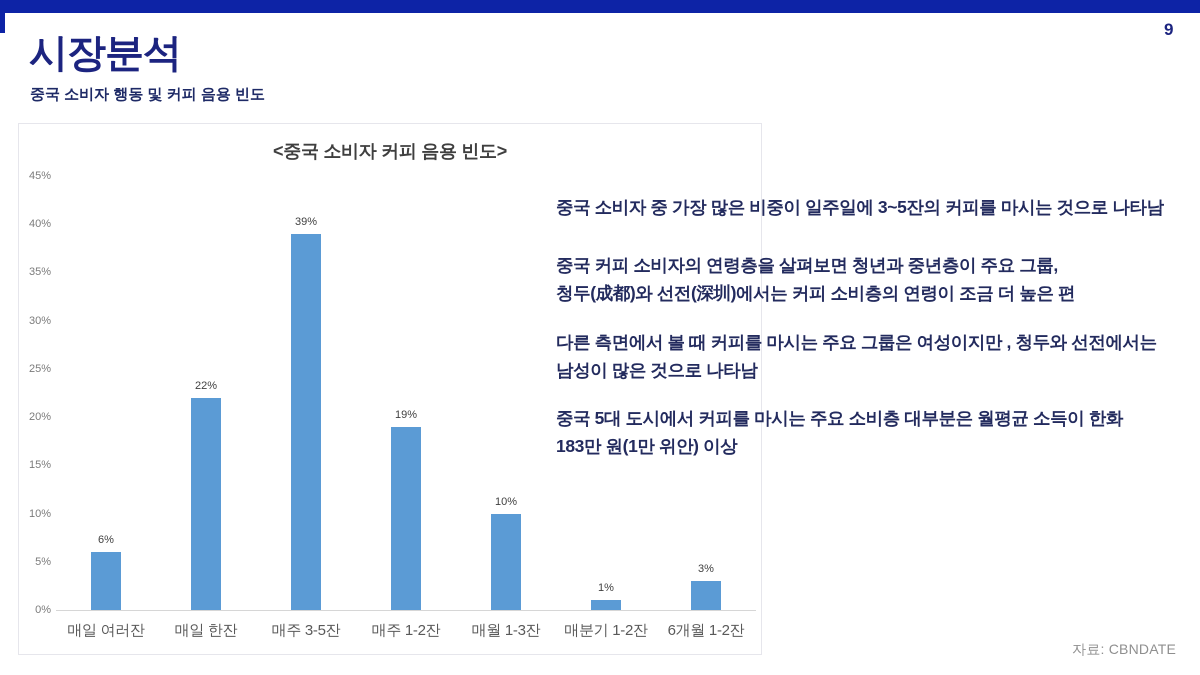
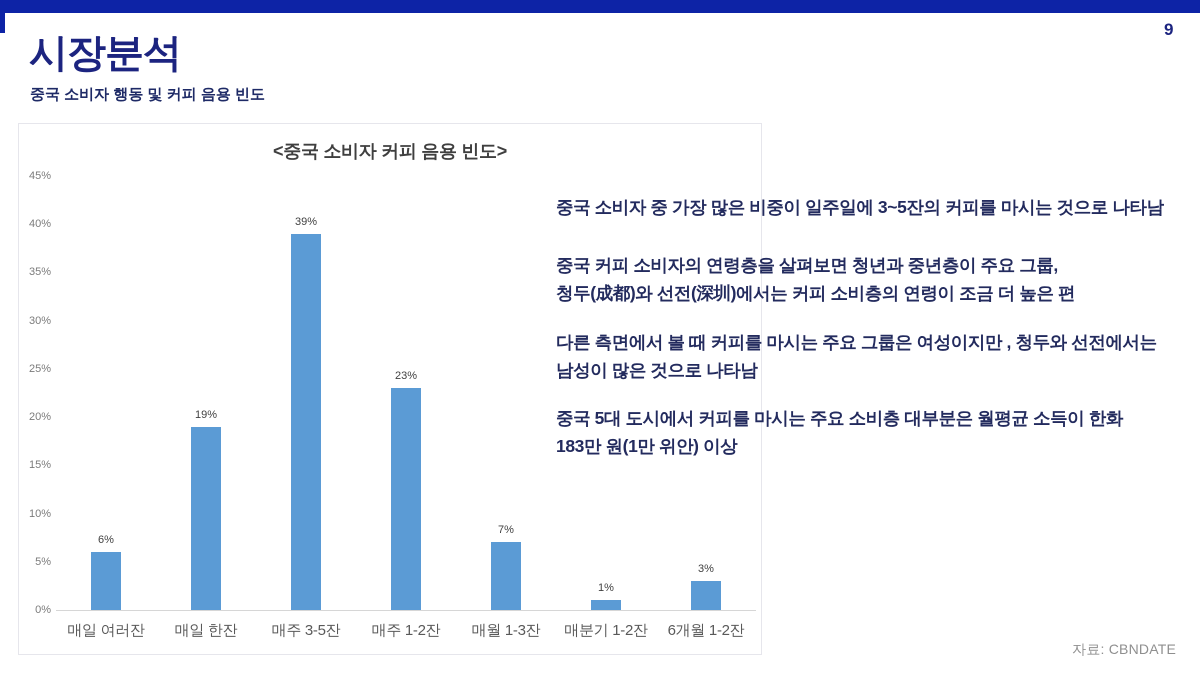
매일 한잔: 22% -> 19%
매주 1-2잔: 19% -> 23%
매월 1-3잔: 10% -> 7%
